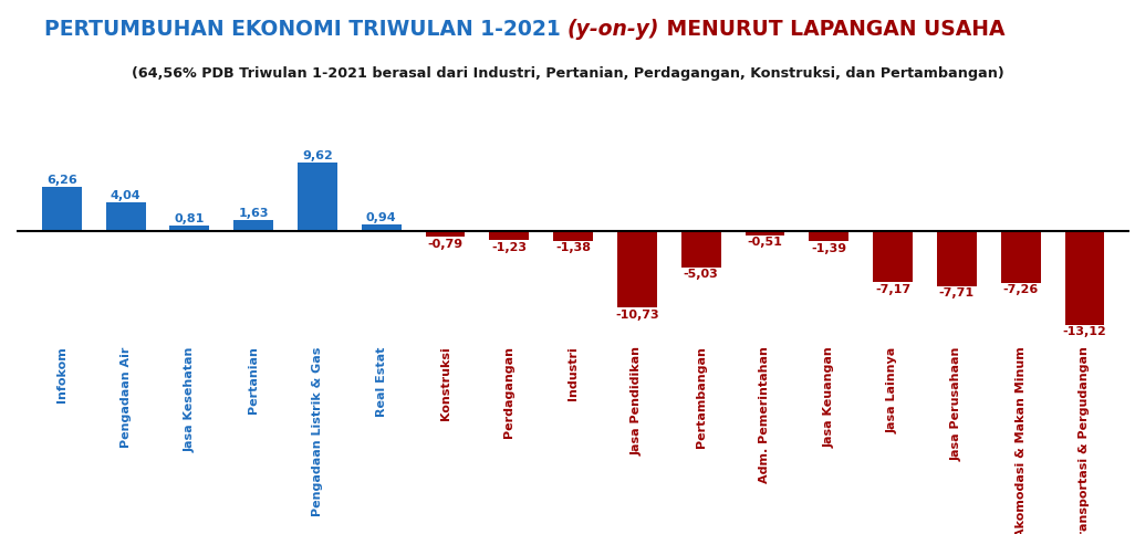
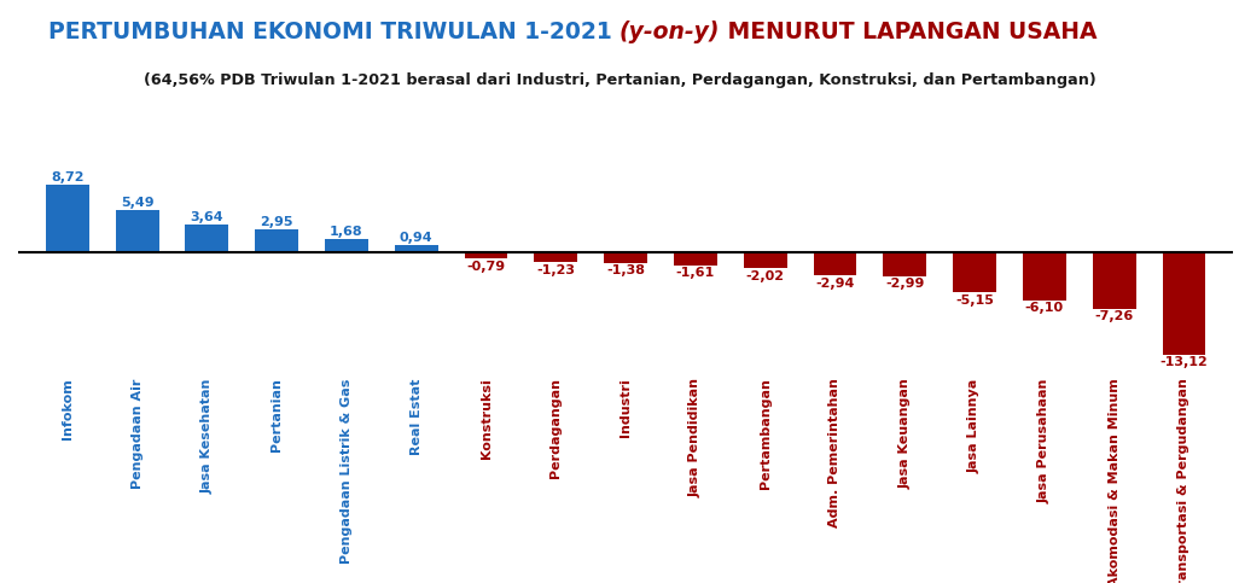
Infokom: 6,26 -> 8,72
Pengadaan Air: 4,04 -> 5,49
Jasa Kesehatan: 0,81 -> 3,64
Pertanian: 1,63 -> 2,95
Pengadaan Listrik & Gas: 9,62 -> 1,68
Jasa Pendidikan: -10,73 -> -1,61
Pertambangan: -5,03 -> -2,02
Adm. Pemerintahan: -0,51 -> -2,94
Jasa Keuangan: -1,39 -> -2,99
Jasa Lainnya: -7,17 -> -5,15
Jasa Perusahaan: -7,71 -> -6,10
